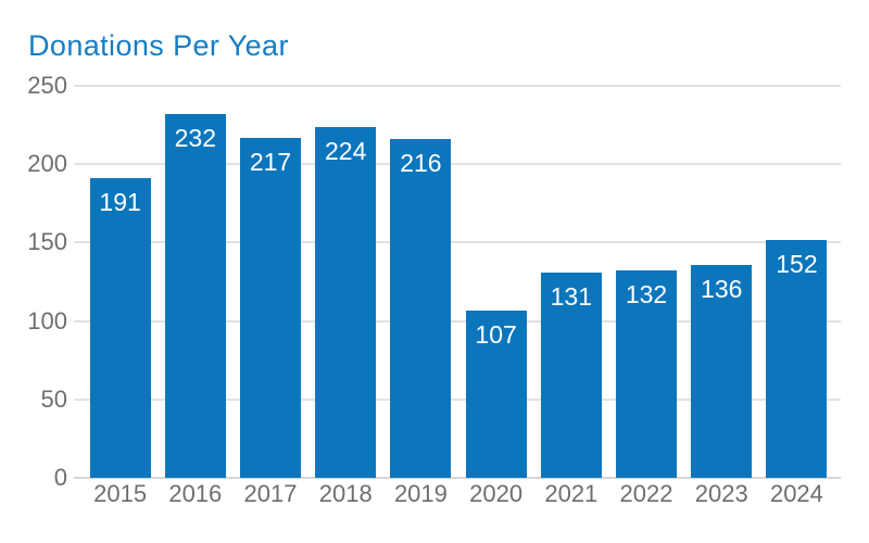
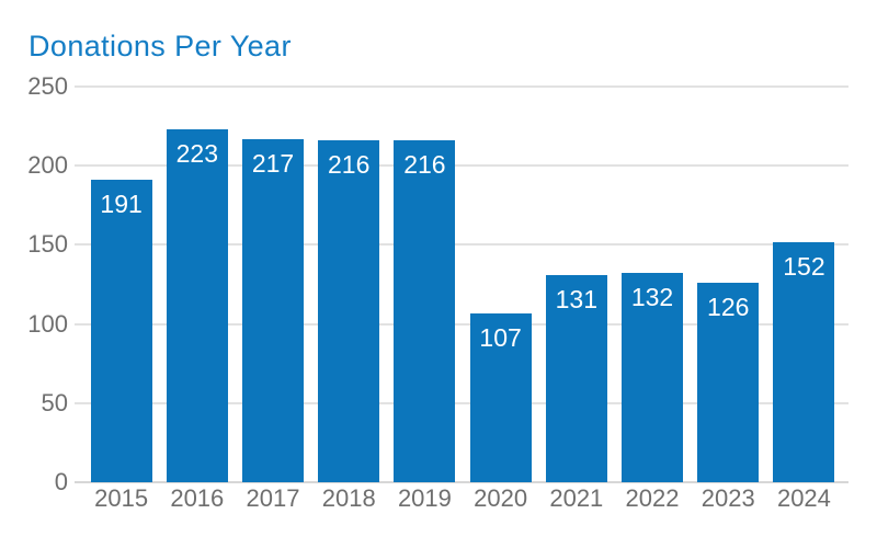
2016: 232 -> 223
2018: 224 -> 216
2023: 136 -> 126
